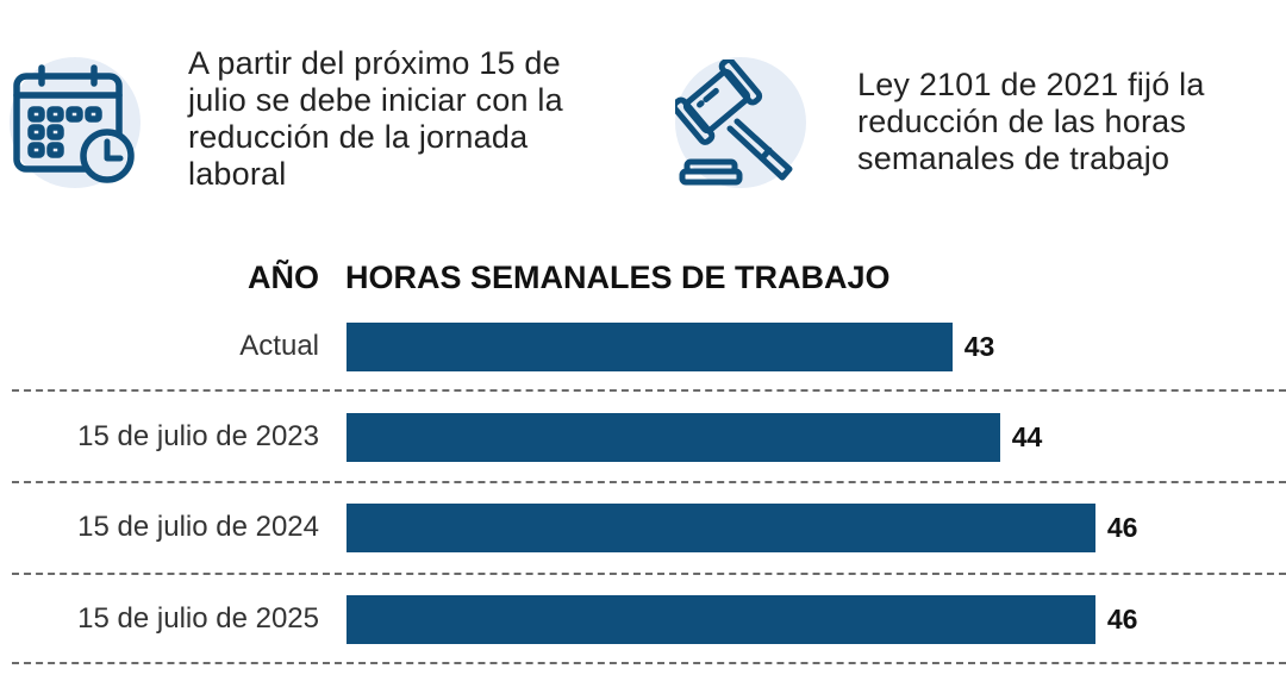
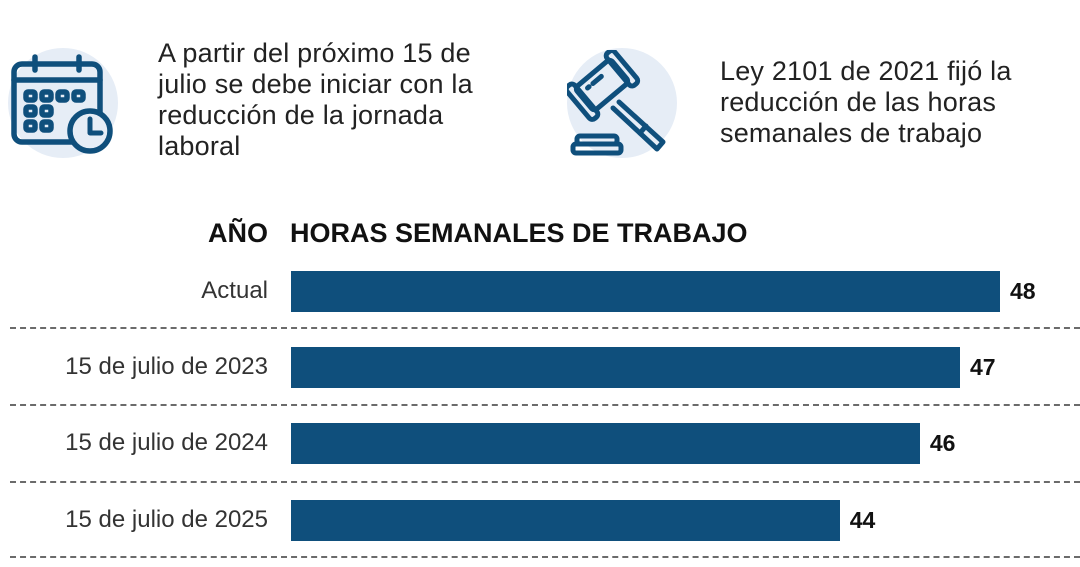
Actual: 43 -> 48
15 de julio de 2023: 44 -> 47
15 de julio de 2025: 46 -> 44
